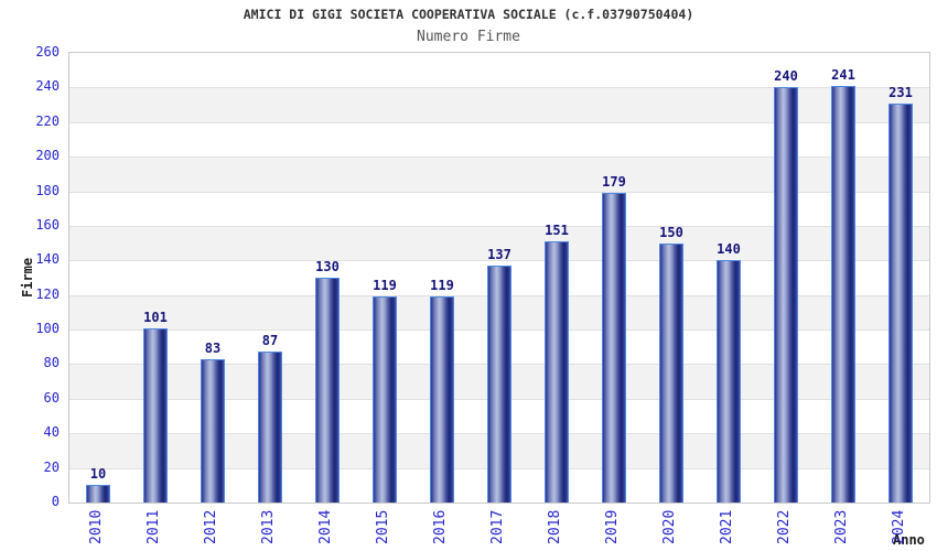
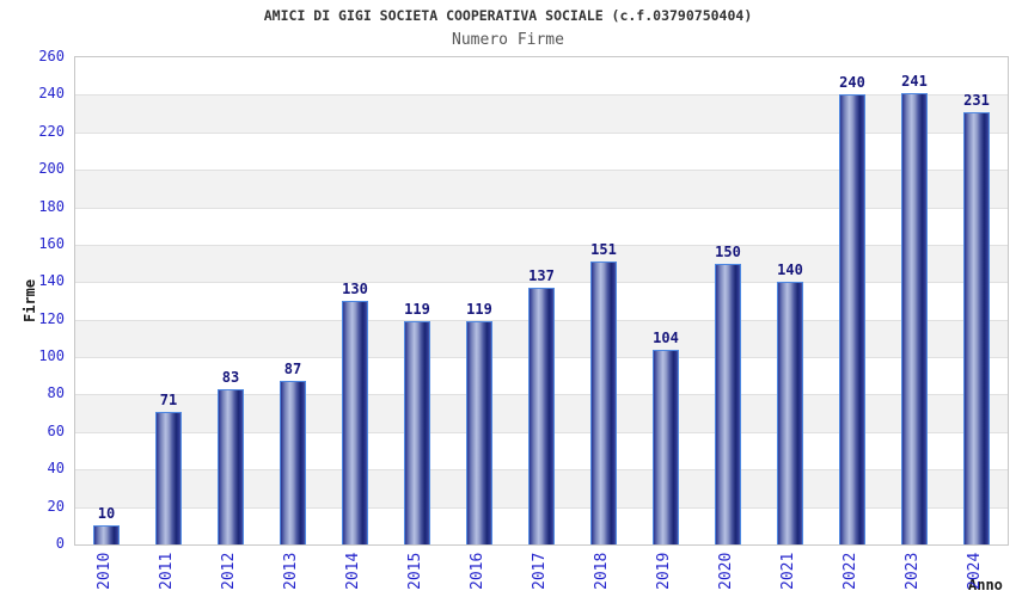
2011: 101 -> 71
2019: 179 -> 104
